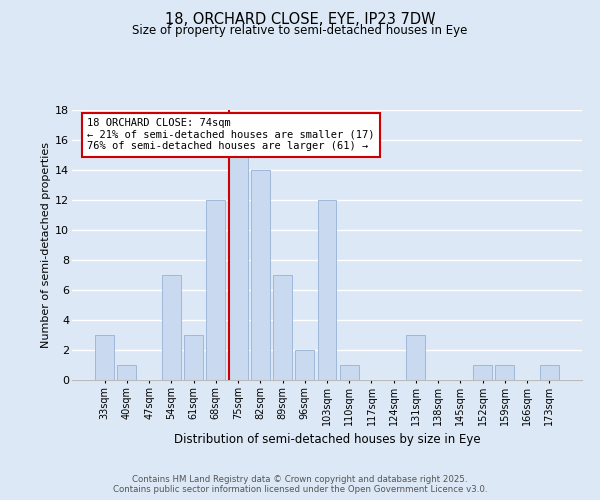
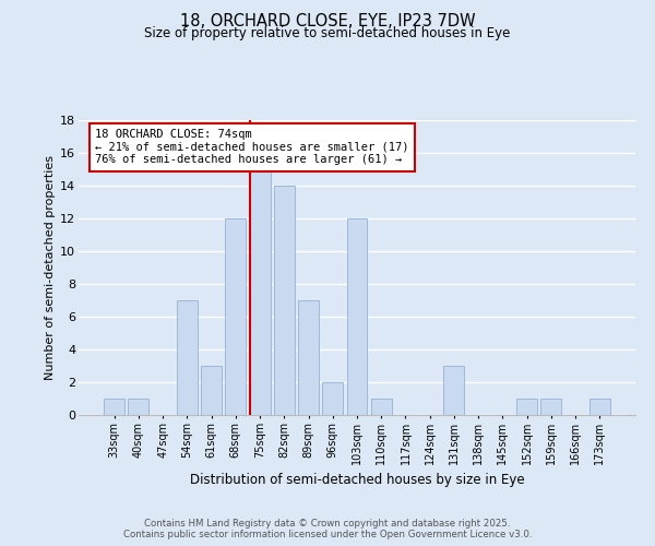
33sqm: 3 -> 1
